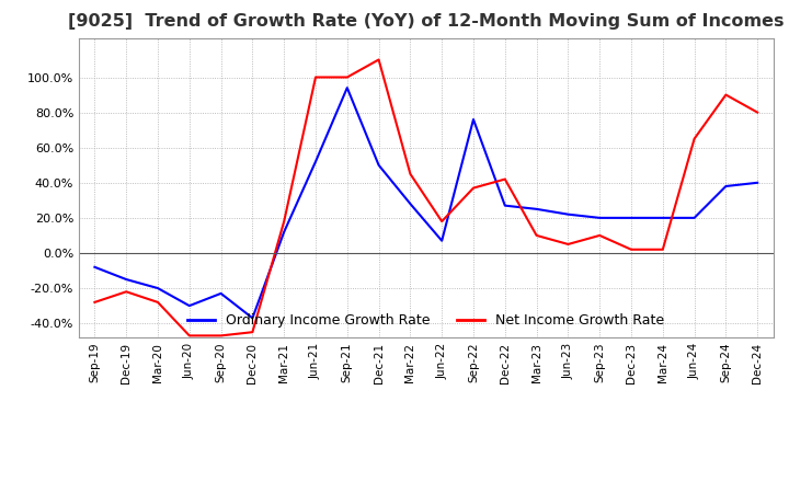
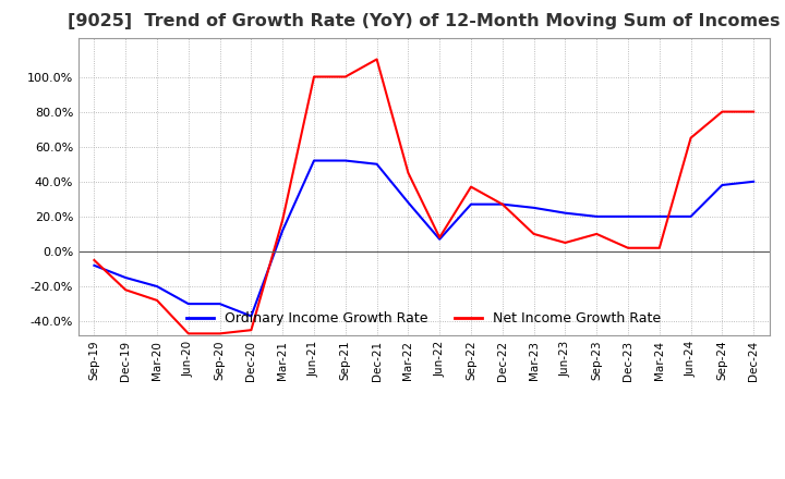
Net Income Growth Rate/Sep-19: -28% -> -5%
Ordinary Income Growth Rate/Sep-20: -23% -> -30%
Ordinary Income Growth Rate/Sep-21: 94% -> 52%
Net Income Growth Rate/Jun-22: 18% -> 8%
Ordinary Income Growth Rate/Sep-22: 76% -> 27%
Net Income Growth Rate/Dec-22: 42% -> 27%
Net Income Growth Rate/Sep-24: 90% -> 80%
